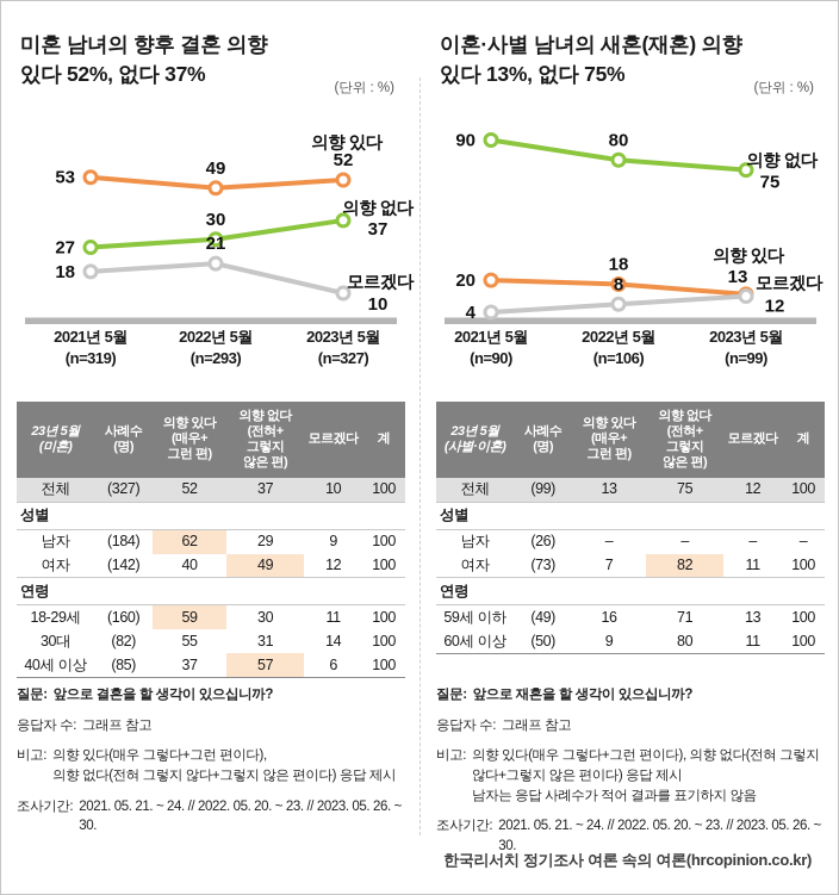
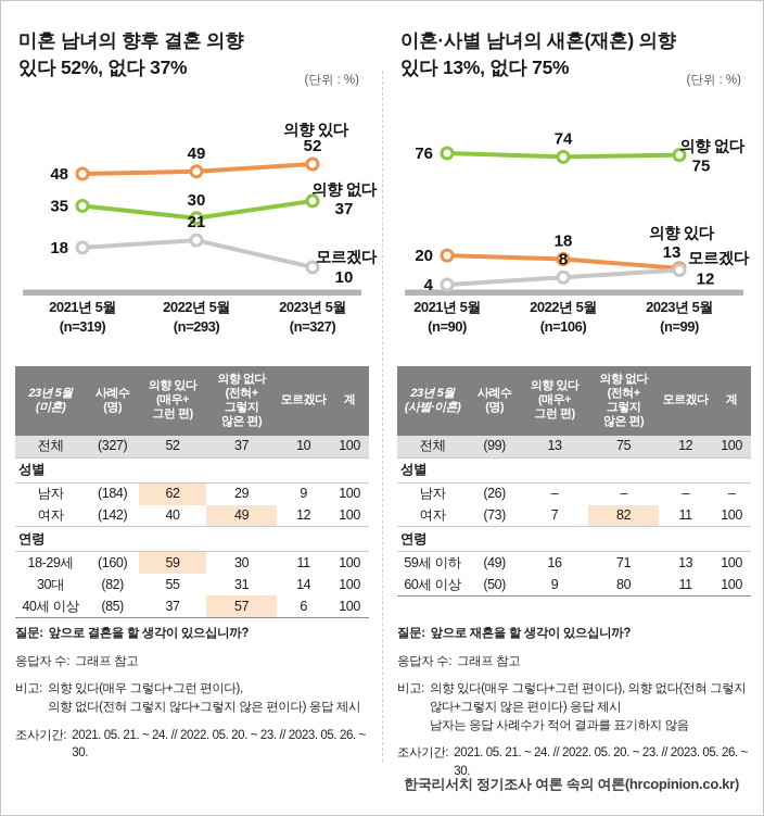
미혼 남녀의 향후 결혼 의향 있다 52%, 없다 37%/의향 있다/2021년 5월: 53 -> 48
미혼 남녀의 향후 결혼 의향 있다 52%, 없다 37%/의향 없다/2021년 5월: 27 -> 35
이혼·사별 남녀의 새혼(재혼) 의향 있다 13%, 없다 75%/의향 없다/2021년 5월: 90 -> 76
이혼·사별 남녀의 새혼(재혼) 의향 있다 13%, 없다 75%/의향 없다/2022년 5월: 80 -> 74
